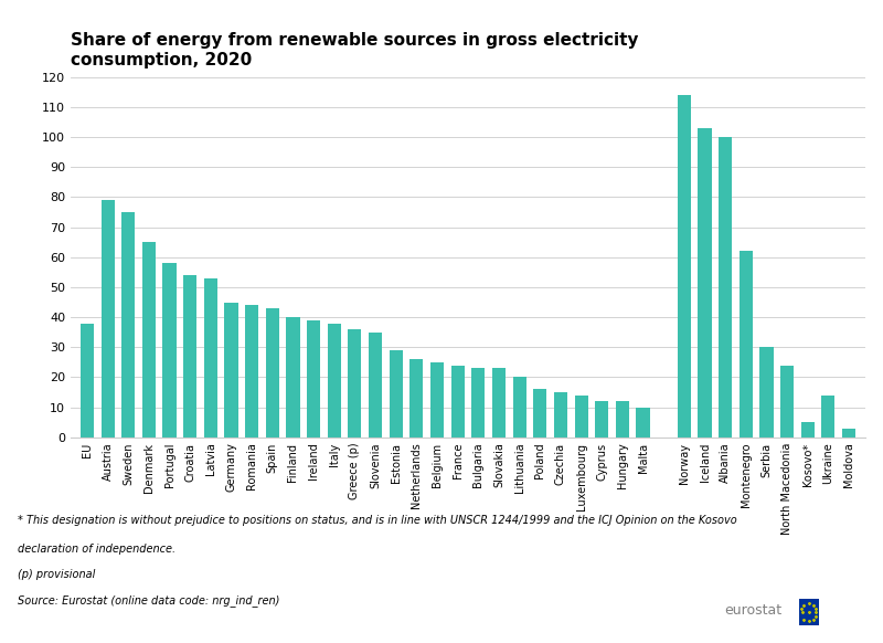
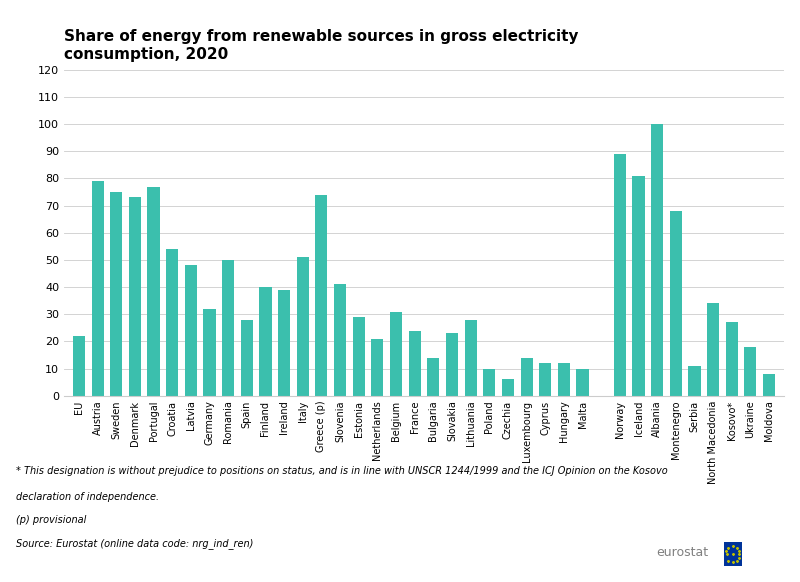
EU: 38 -> 22
Denmark: 65 -> 73
Portugal: 58 -> 77
Latvia: 53 -> 48
Germany: 45 -> 32
Romania: 44 -> 50
Spain: 43 -> 28
Italy: 38 -> 51
Greece (p): 36 -> 74
Slovenia: 35 -> 41
Netherlands: 26 -> 21
Belgium: 25 -> 31
Bulgaria: 23 -> 14
Lithuania: 20 -> 28
Poland: 16 -> 10
Czechia: 15 -> 6
Norway: 114 -> 89
Iceland: 103 -> 81
Montenegro: 62 -> 68
Serbia: 30 -> 11
North Macedonia: 24 -> 34
Kosovo*: 5 -> 27
Ukraine: 14 -> 18
Moldova: 3 -> 8
